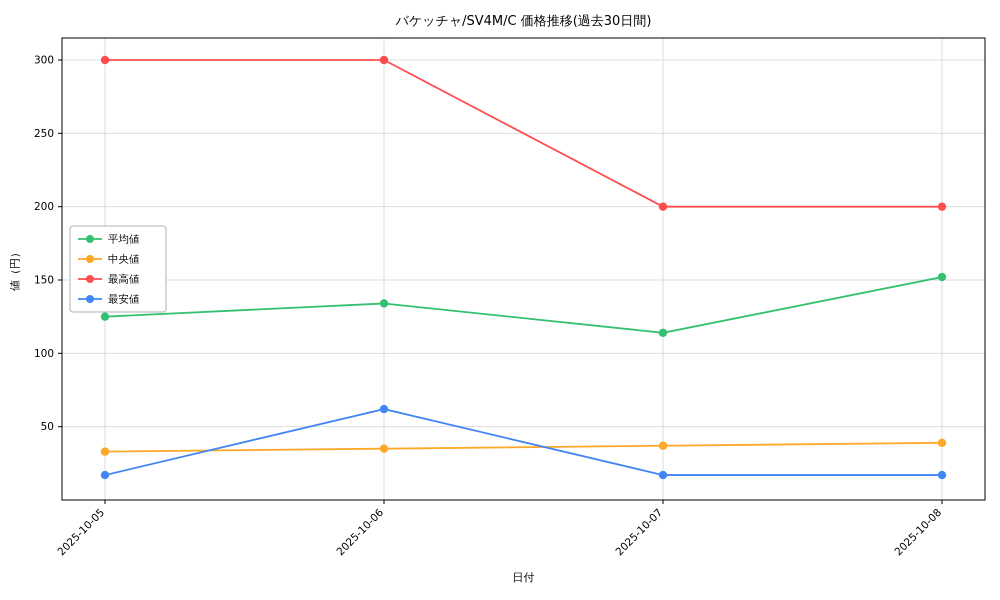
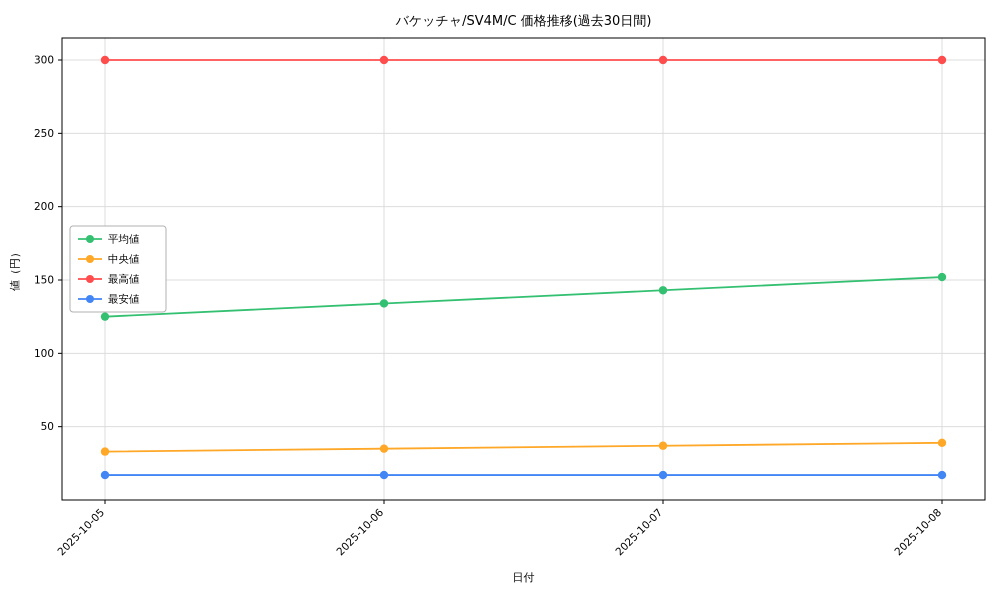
最安値/2025-10-06: 62 -> 17
平均値/2025-10-07: 114 -> 143
最高値/2025-10-07: 200 -> 300
最高値/2025-10-08: 200 -> 300
